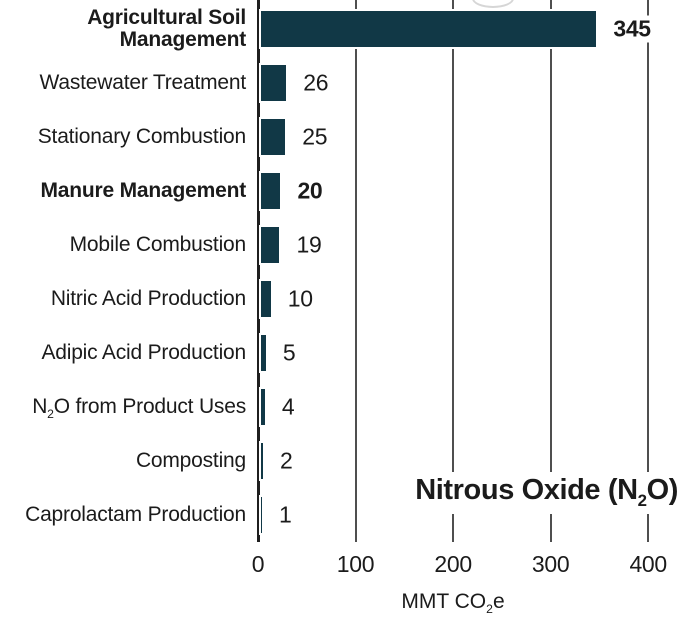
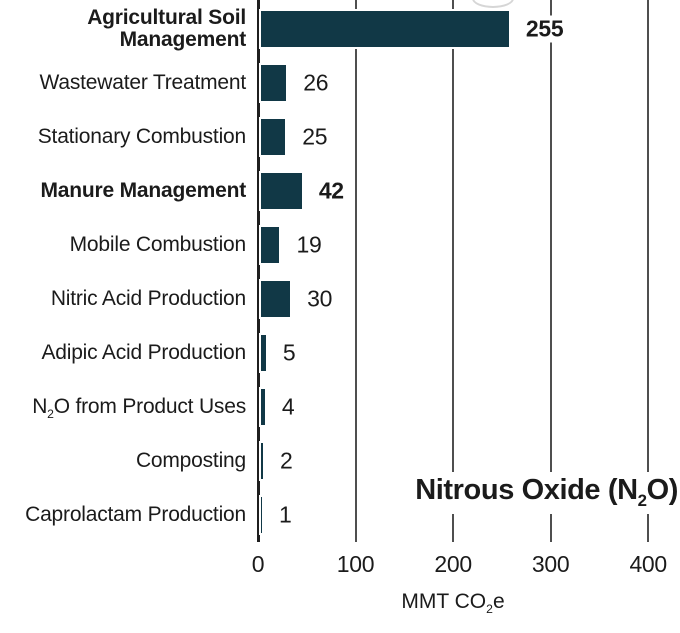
Agricultural Soil Management: 345 -> 255
Manure Management: 20 -> 42
Nitric Acid Production: 10 -> 30
